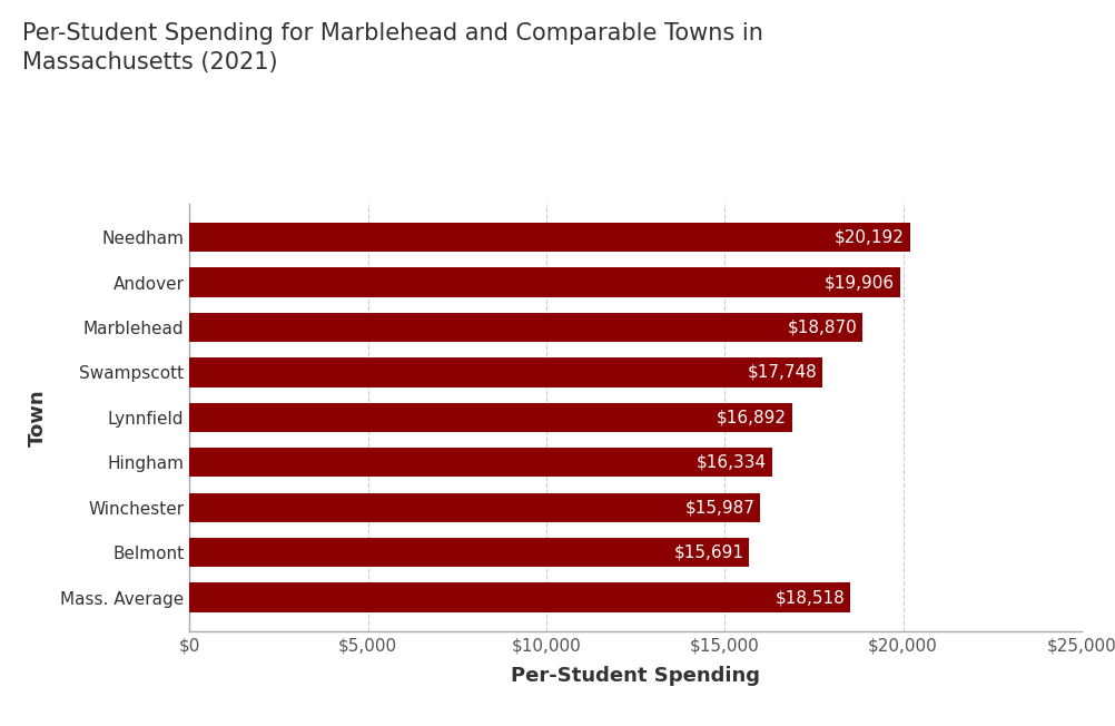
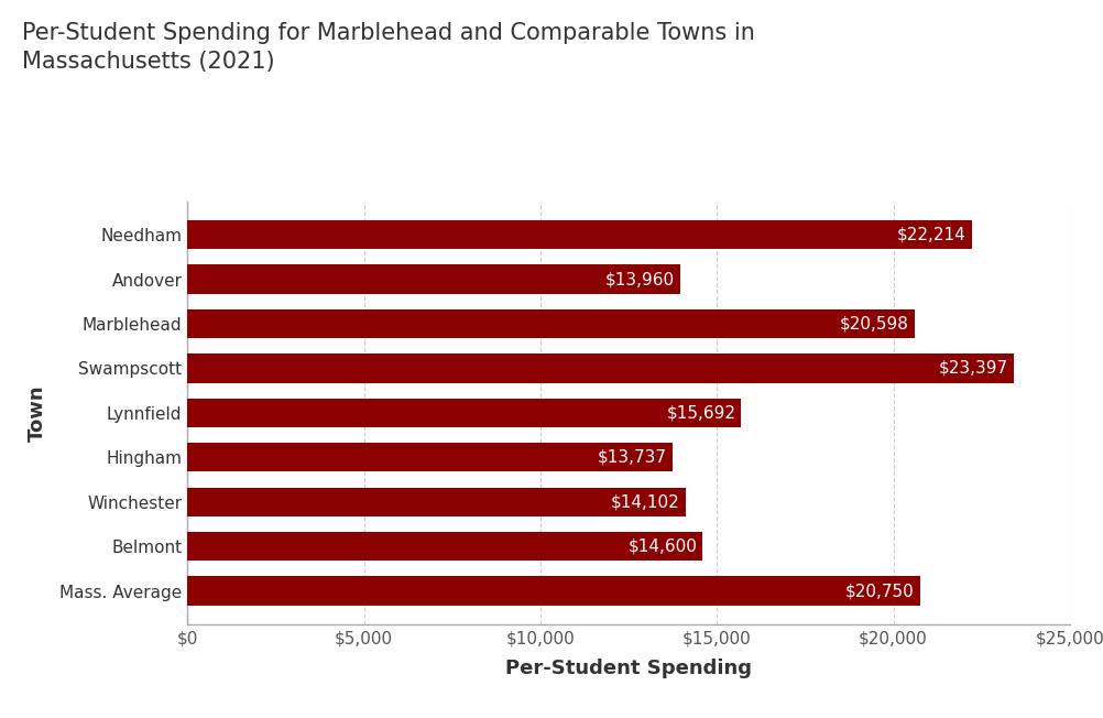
Needham: $20,192 -> $22,214
Andover: $19,906 -> $13,960
Marblehead: $18,870 -> $20,598
Swampscott: $17,748 -> $23,397
Lynnfield: $16,892 -> $15,692
Hingham: $16,334 -> $13,737
Winchester: $15,987 -> $14,102
Belmont: $15,691 -> $14,600
Mass. Average: $18,518 -> $20,750
